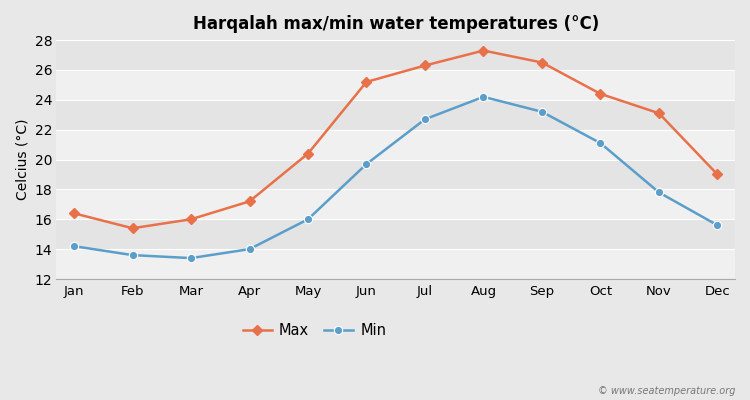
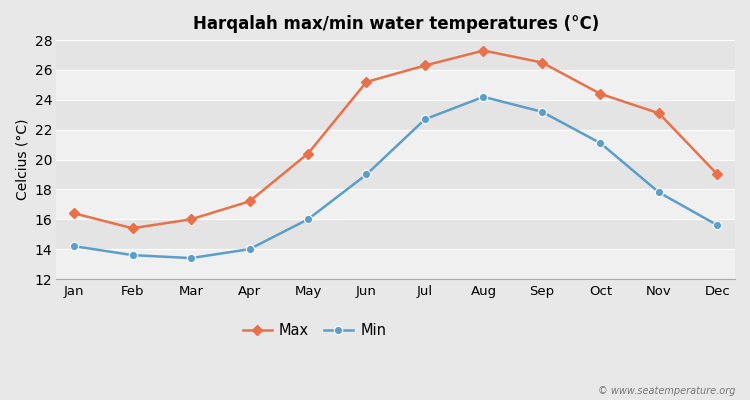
Min/Jun: 19.7 -> 19.0
